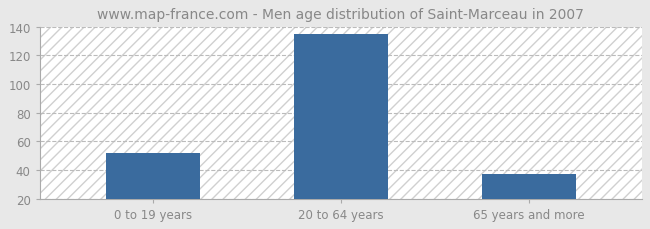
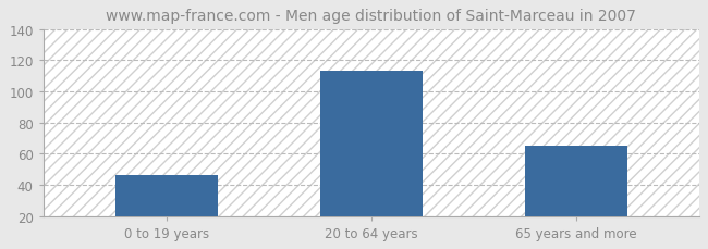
0 to 19 years: 52 -> 46
20 to 64 years: 135 -> 113
65 years and more: 37 -> 65
